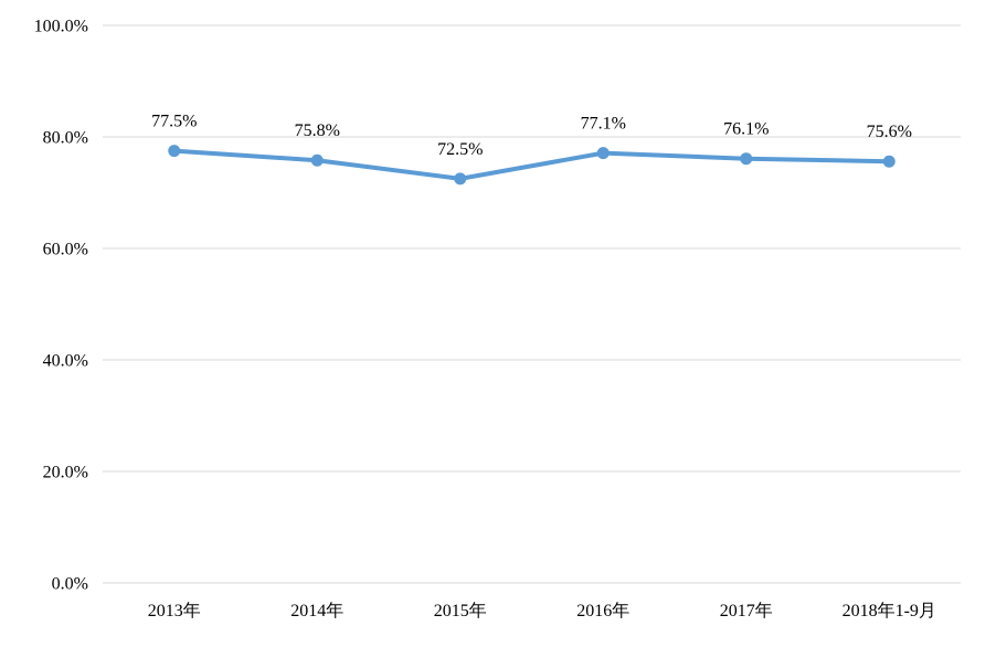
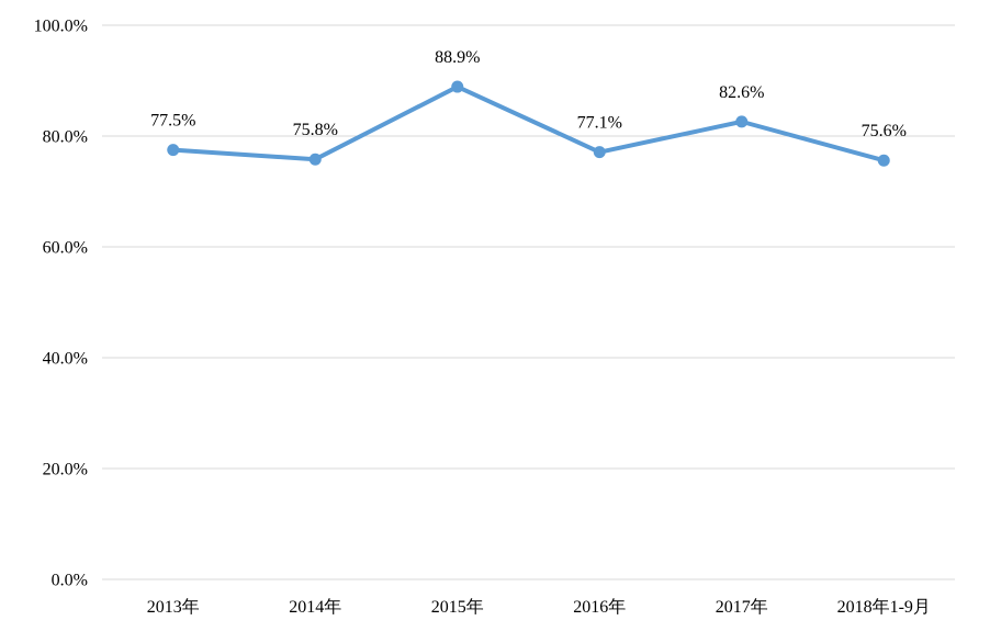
2015年: 72.5% -> 88.9%
2017年: 76.1% -> 82.6%
